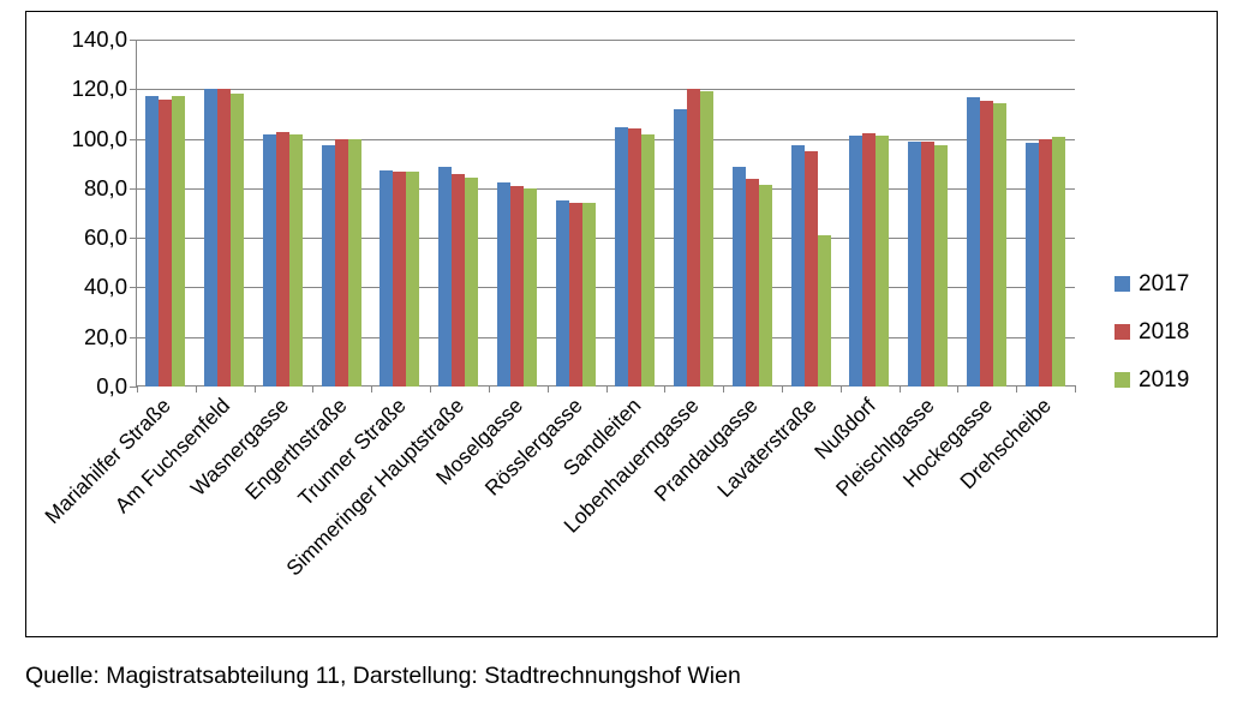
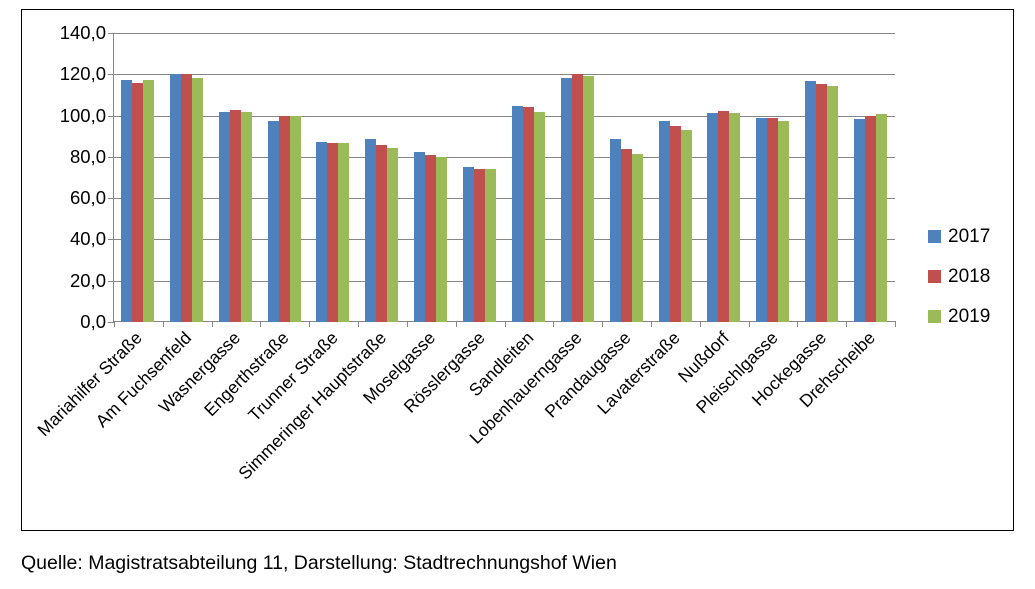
2017/Lobenhauerngasse: 112 -> 118
2019/Lavaterstraße: 61 -> 93
